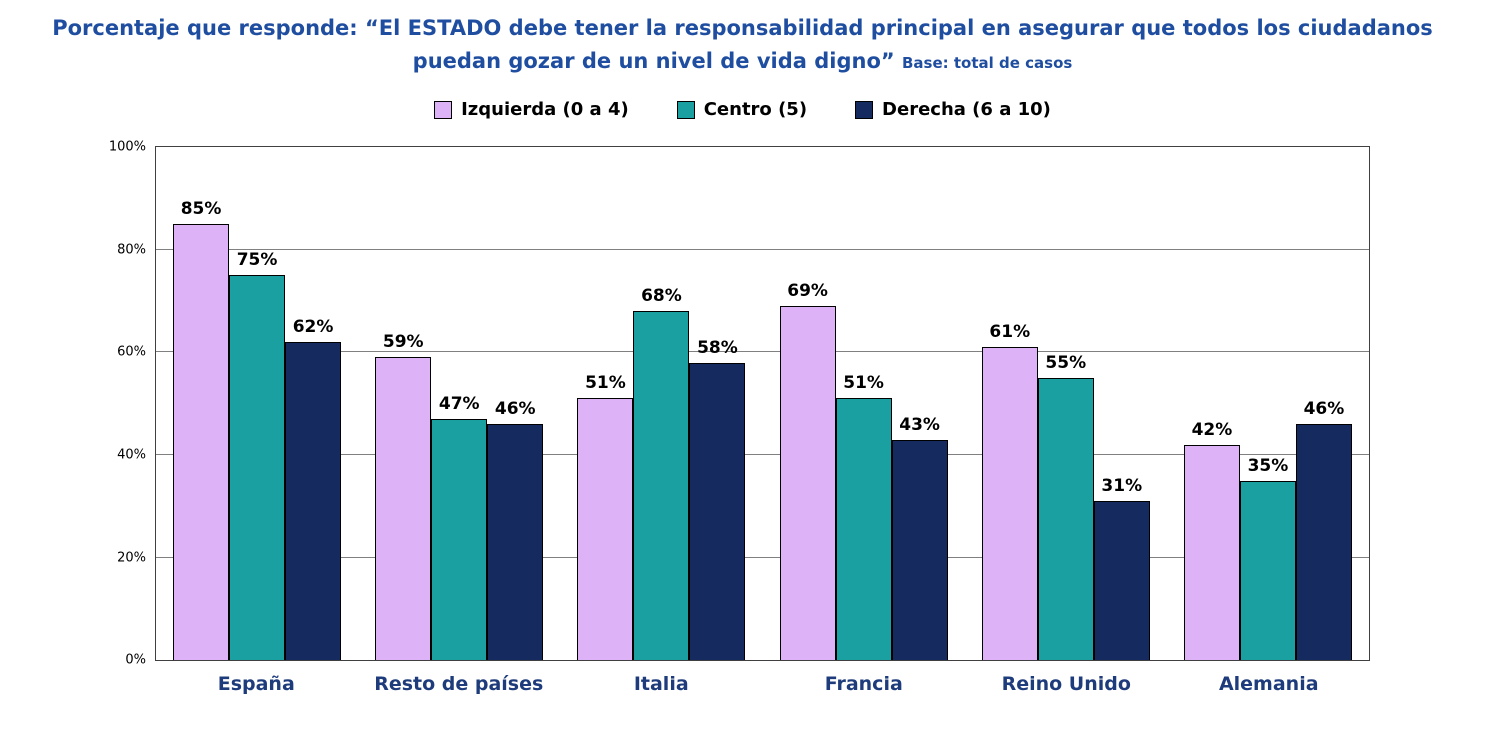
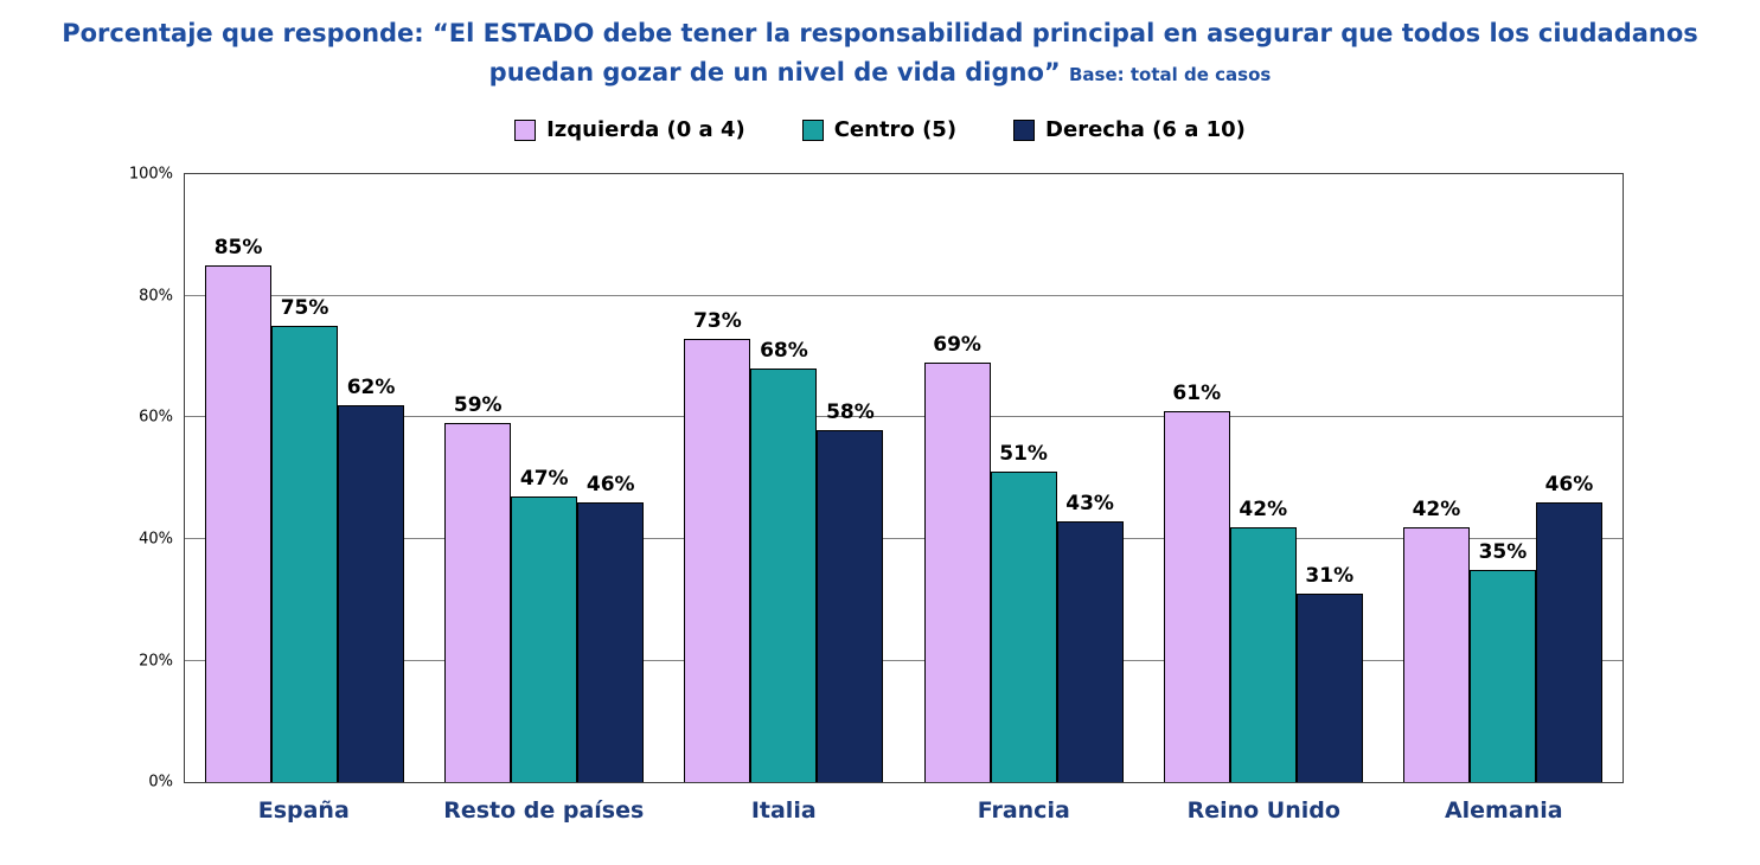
Izquierda (0 a 4)/Italia: 51% -> 73%
Centro (5)/Reino Unido: 55% -> 42%
